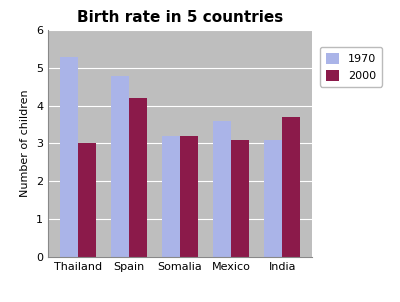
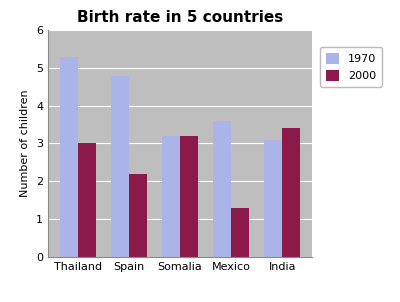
2000/Spain: 4.2 -> 2.2
2000/Mexico: 3.1 -> 1.3
2000/India: 3.7 -> 3.4
